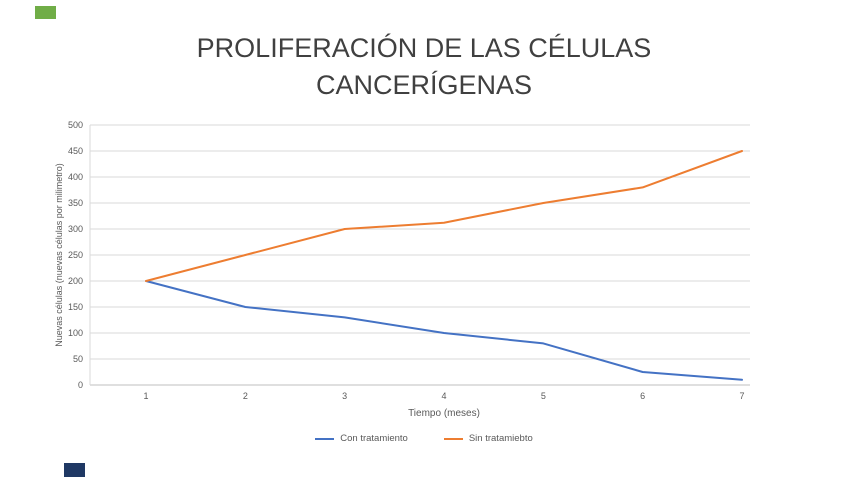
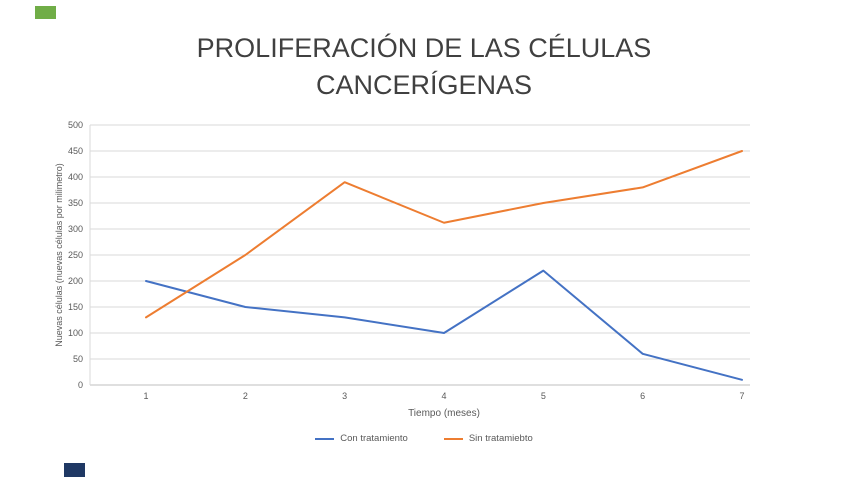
Sin tratamiebto/1: 200 -> 130
Sin tratamiebto/3: 300 -> 390
Con tratamiento/5: 80 -> 220
Con tratamiento/6: 20 -> 60
